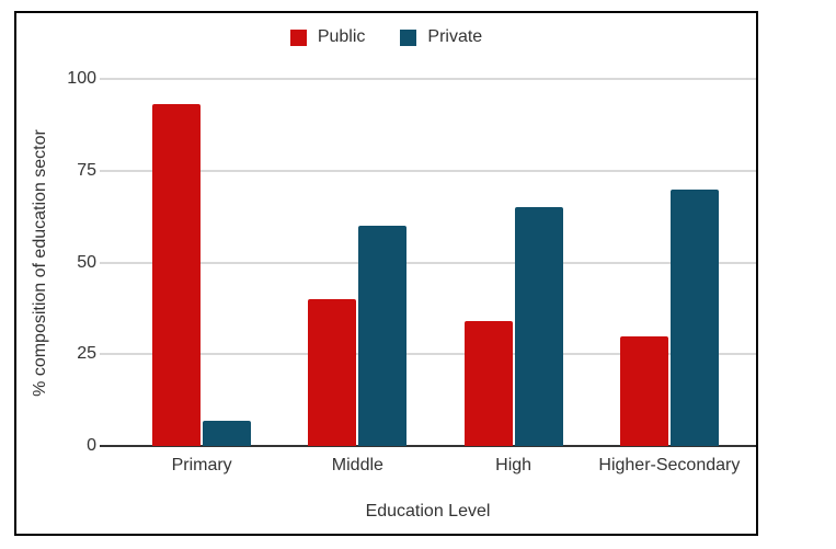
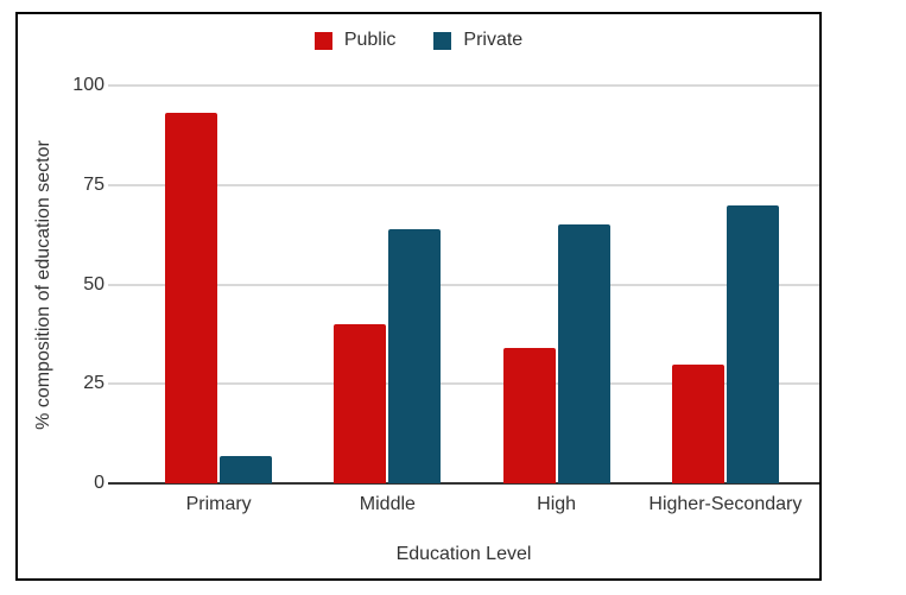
Private/Middle: 60 -> 64
